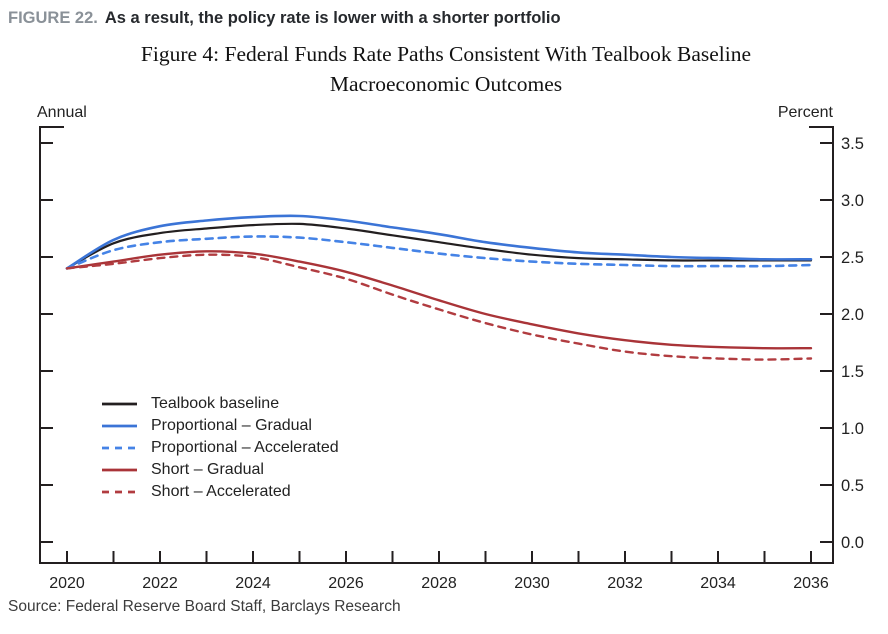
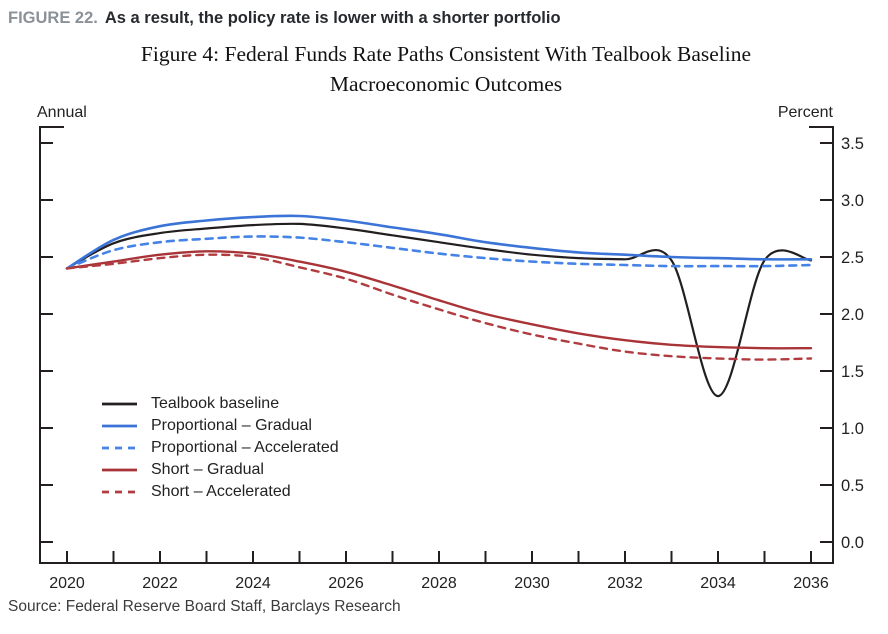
Tealbook baseline/2034: 2.47 -> 1.28
